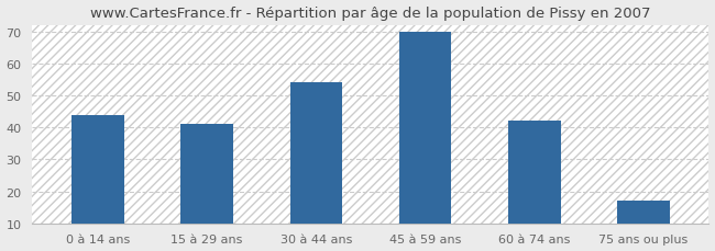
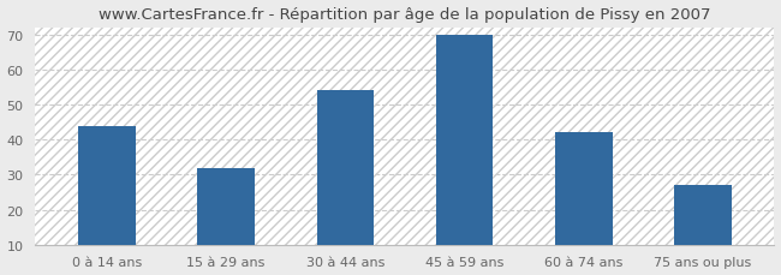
15 à 29 ans: 41 -> 32
75 ans ou plus: 17 -> 27
